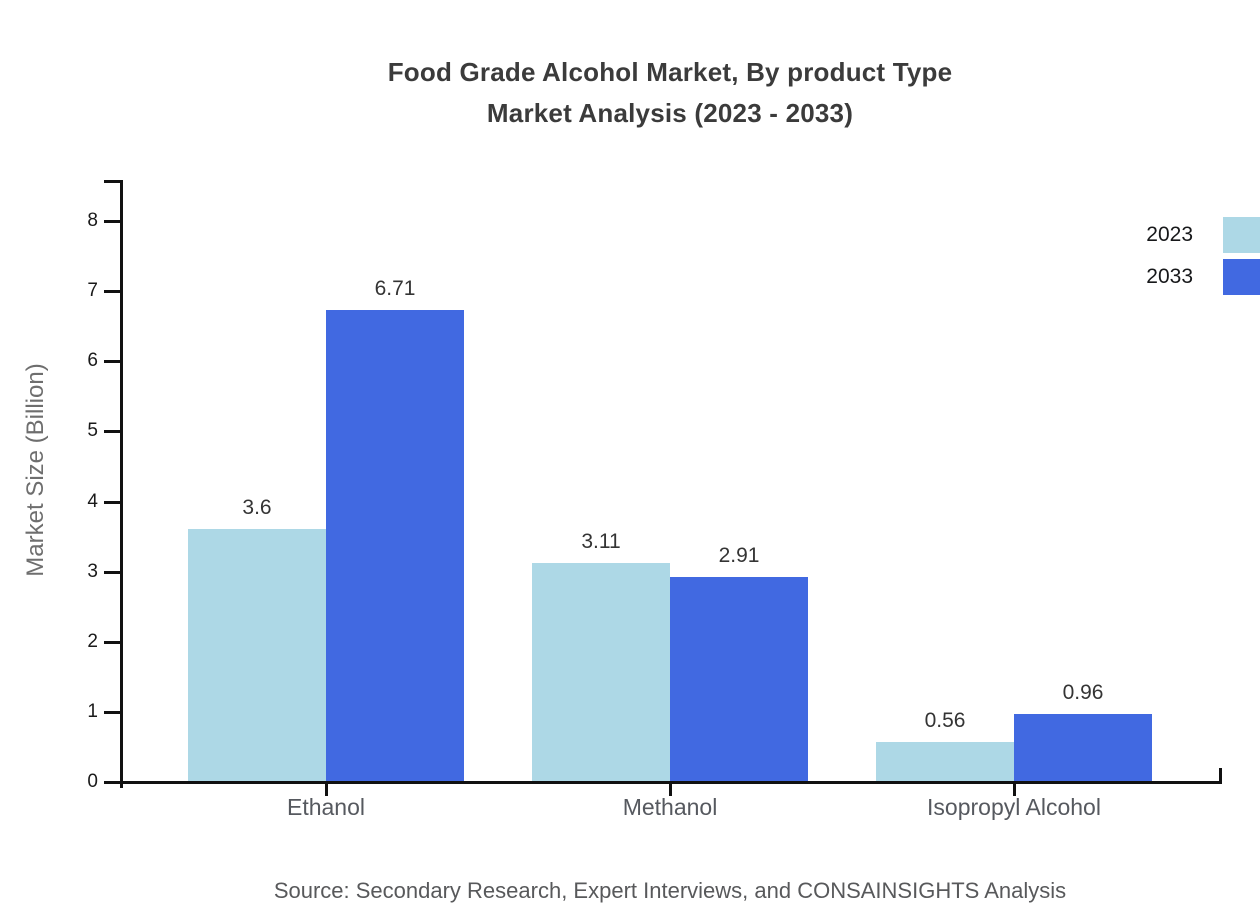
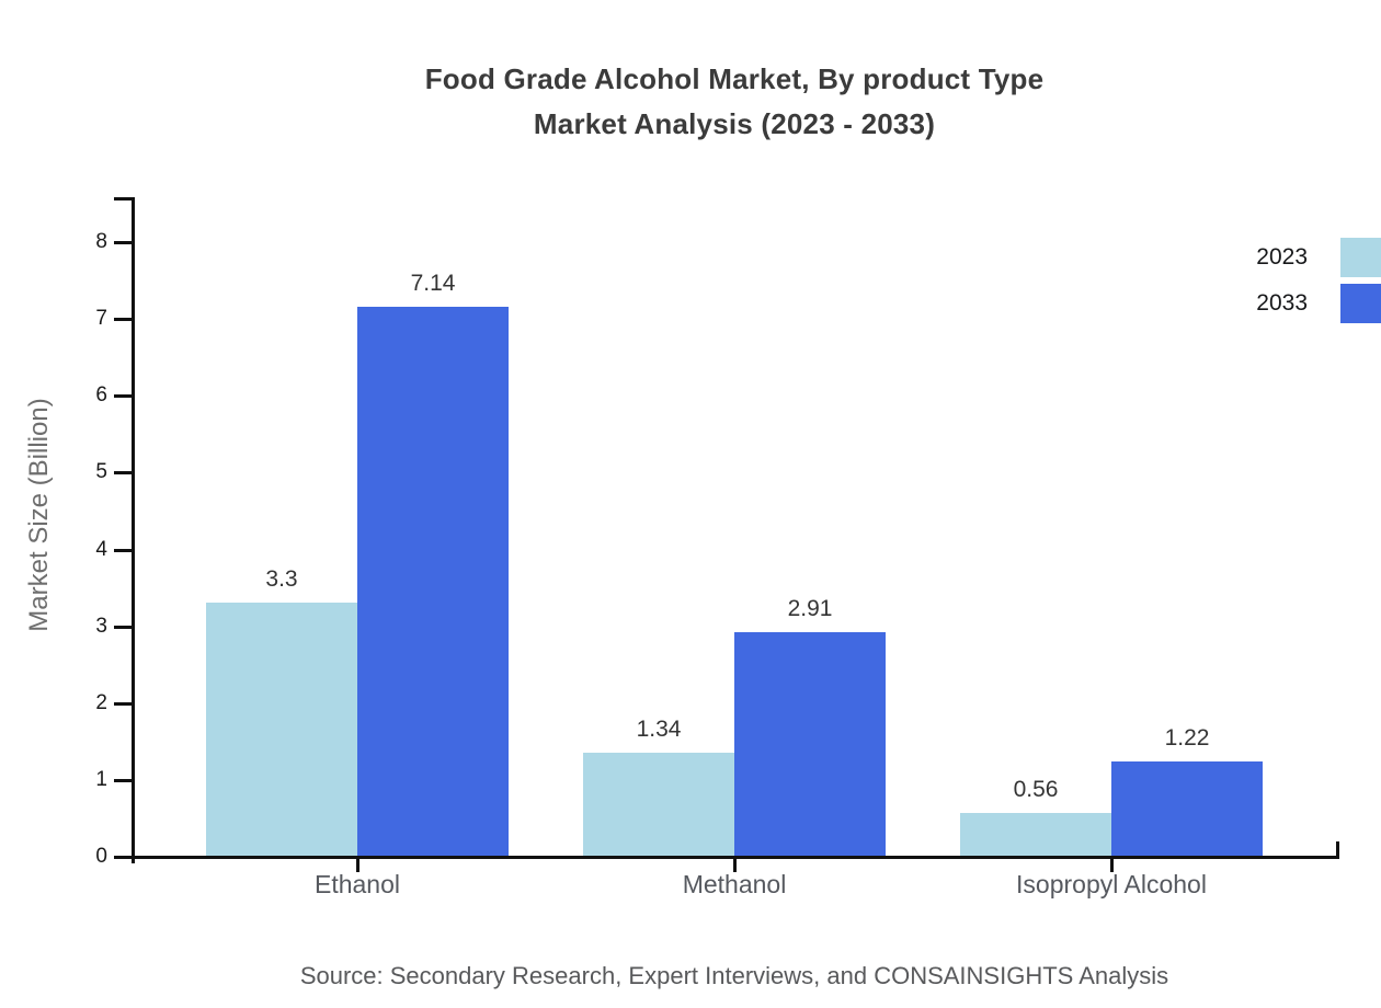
2023/Ethanol: 3.6 -> 3.3
2033/Ethanol: 6.71 -> 7.14
2023/Methanol: 3.11 -> 1.34
2033/Isopropyl Alcohol: 0.96 -> 1.22
